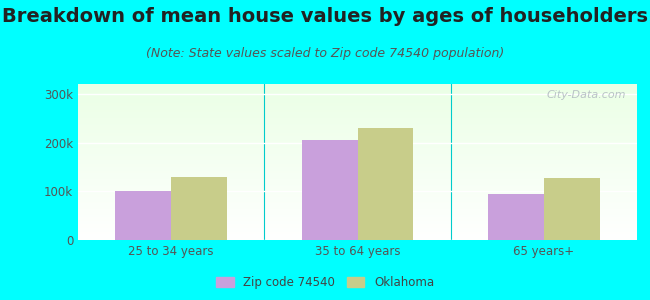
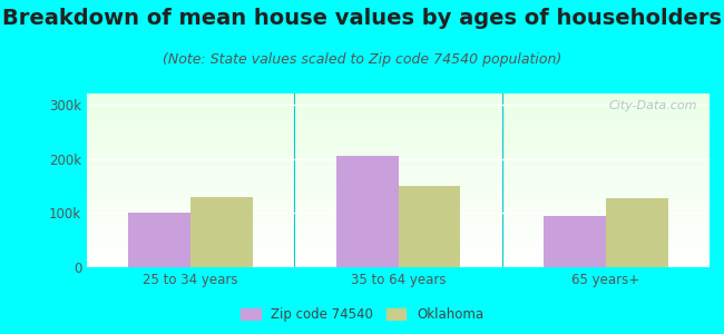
Oklahoma/35 to 64 years: 230k -> 150k
